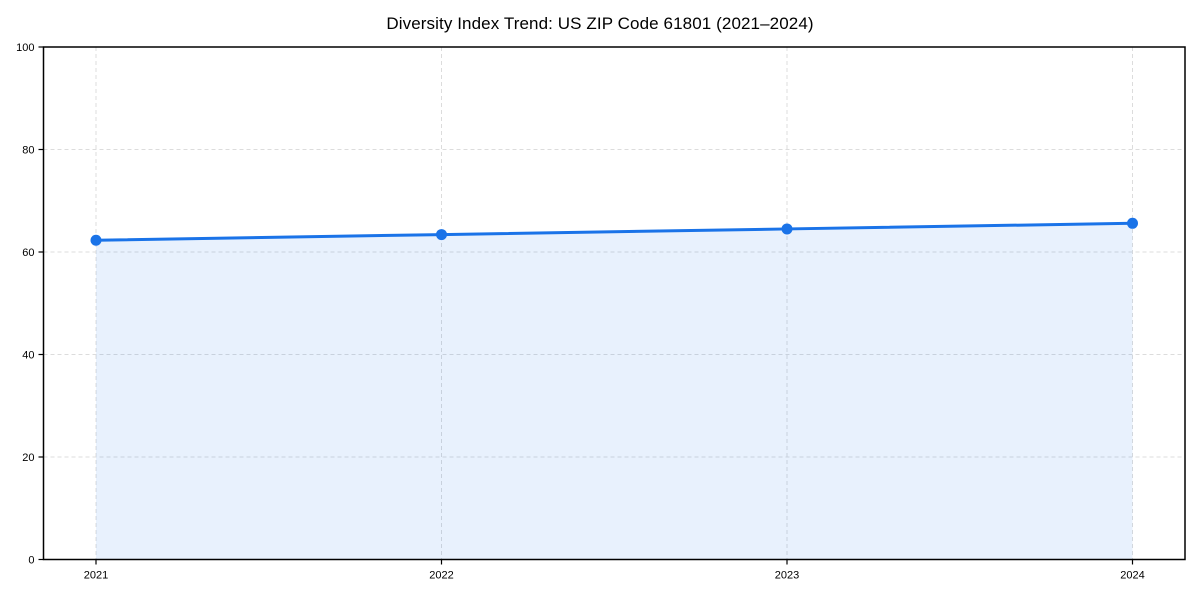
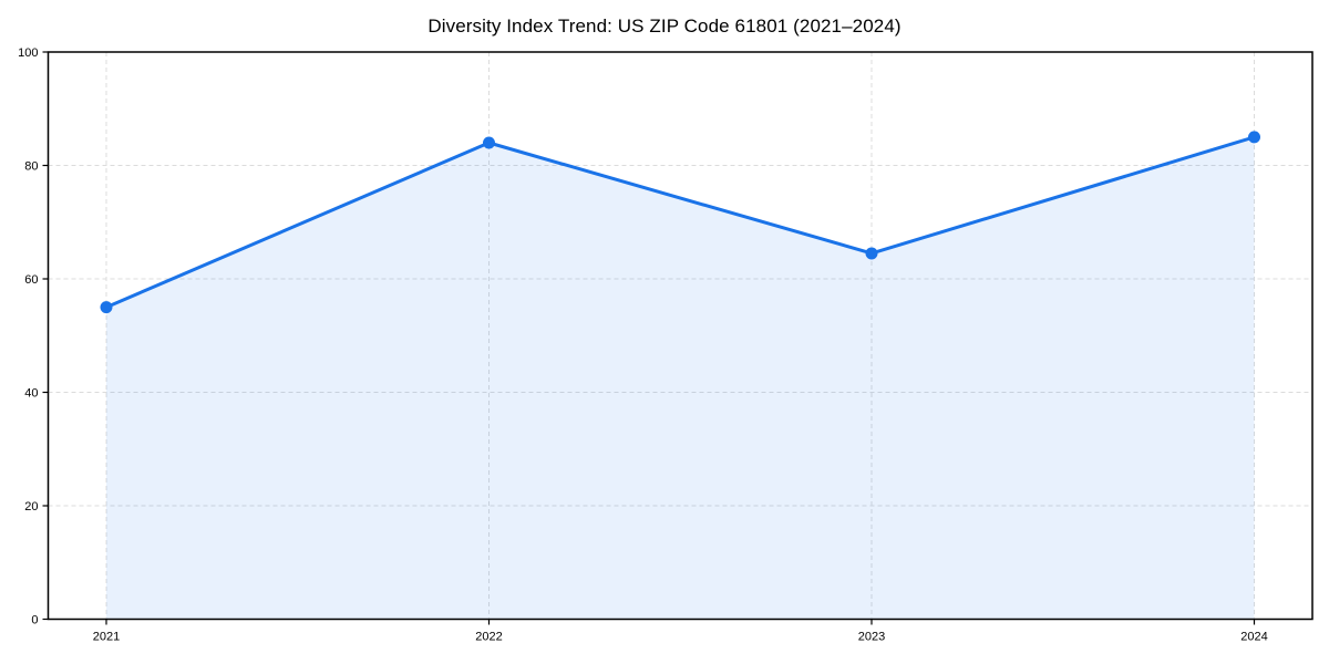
2021: 62 -> 55
2022: 63 -> 84
2024: 66 -> 85
